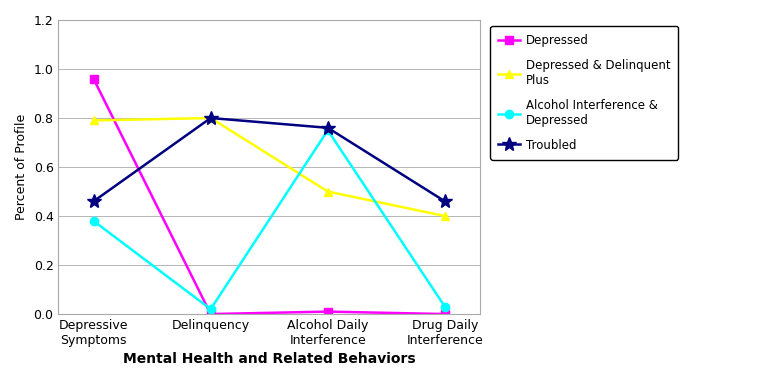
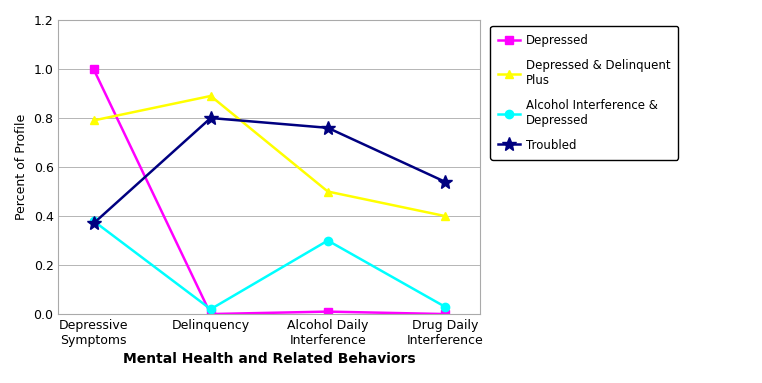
Depressed/Depressive Symptoms: 0.96 -> 1.00
Troubled/Depressive Symptoms: 0.46 -> 0.37
Depressed & Delinquent Plus/Delinquency: 0.80 -> 0.89
Alcohol Interference & Depressed/Alcohol Daily Interference: 0.75 -> 0.30
Troubled/Drug Daily Interference: 0.46 -> 0.54
